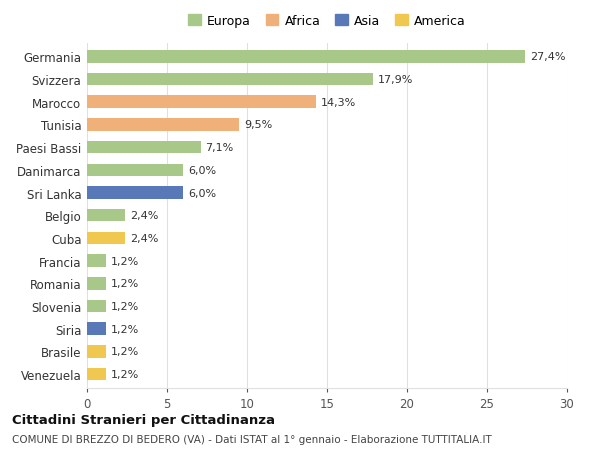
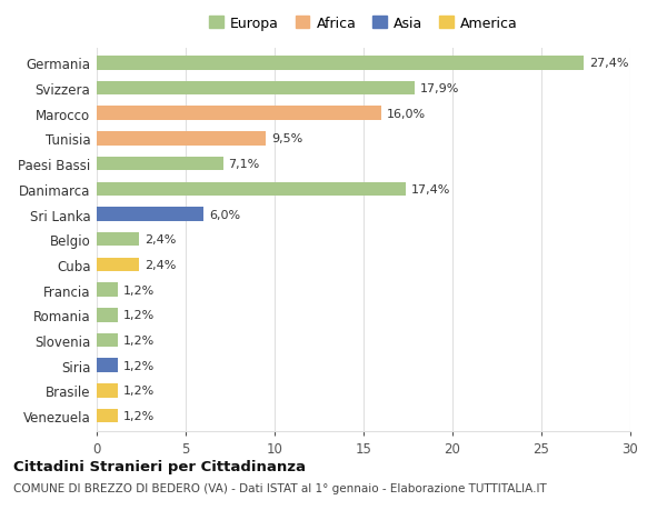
Marocco: 14,3% -> 16,0%
Danimarca: 6,0% -> 17,4%
